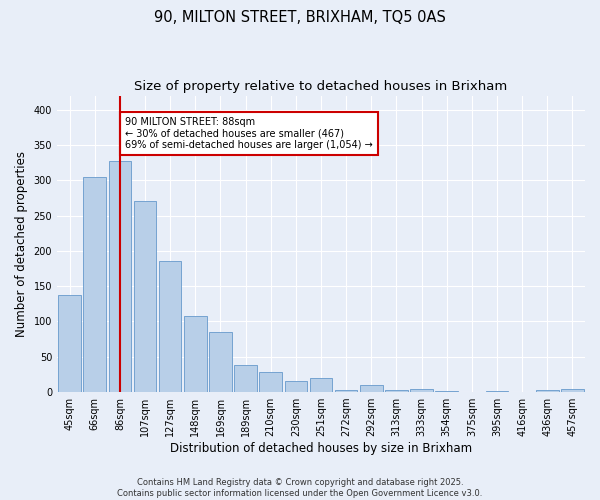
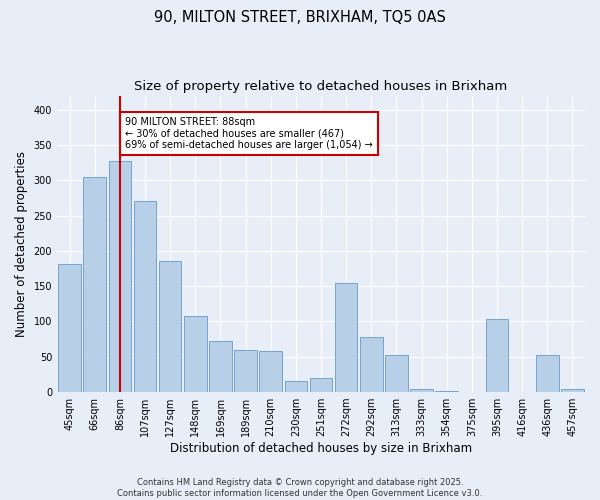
45sqm: 137 -> 182
169sqm: 85 -> 72
189sqm: 39 -> 60
210sqm: 28 -> 58
272sqm: 3 -> 154
292sqm: 10 -> 78
313sqm: 3 -> 52
395sqm: 1 -> 104
436sqm: 3 -> 52
